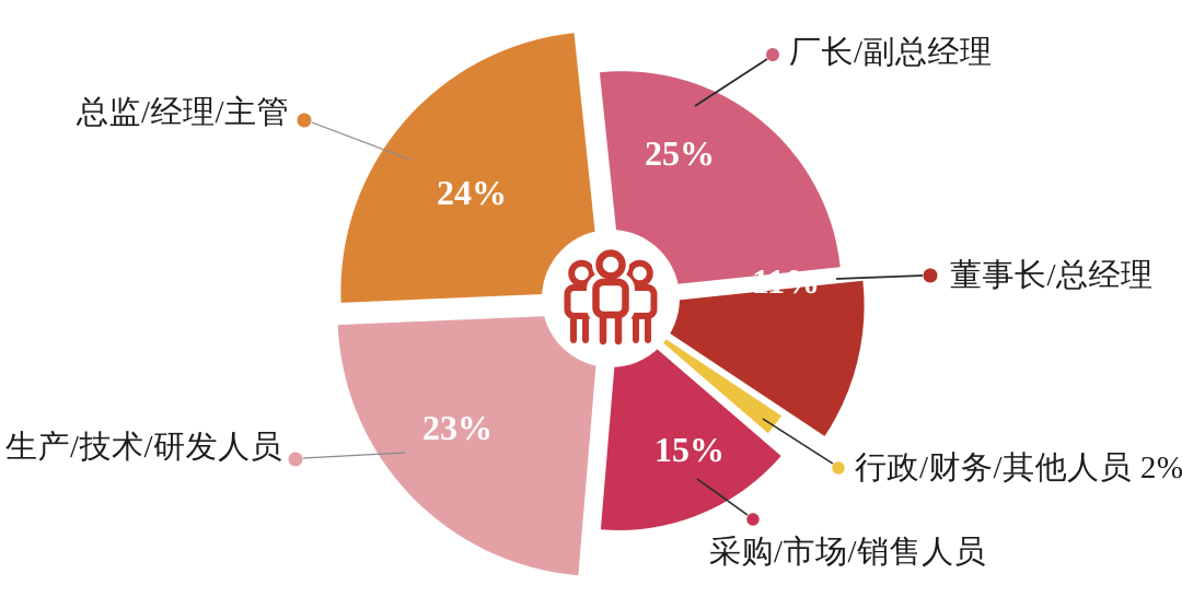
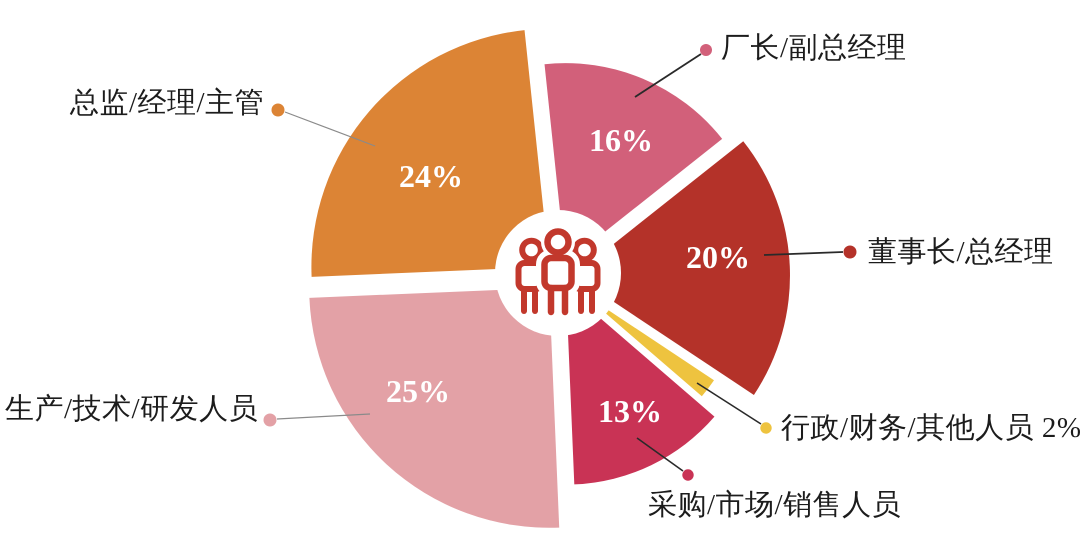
厂长/副总经理: 25% -> 16%
董事长/总经理: 11% -> 20%
采购/市场/销售人员: 15% -> 13%
生产/技术/研发人员: 23% -> 25%
